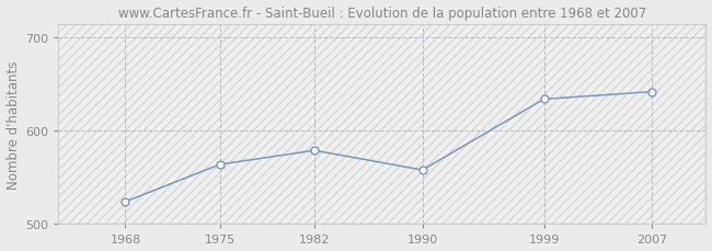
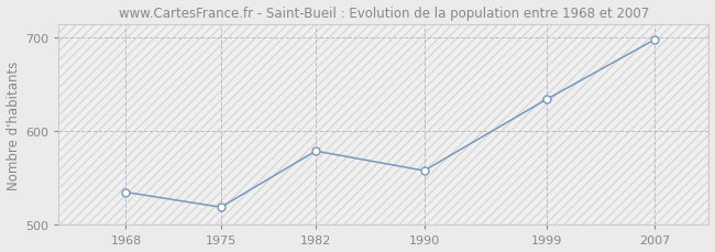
1968: 524 -> 535
1975: 564 -> 519
2007: 642 -> 698
